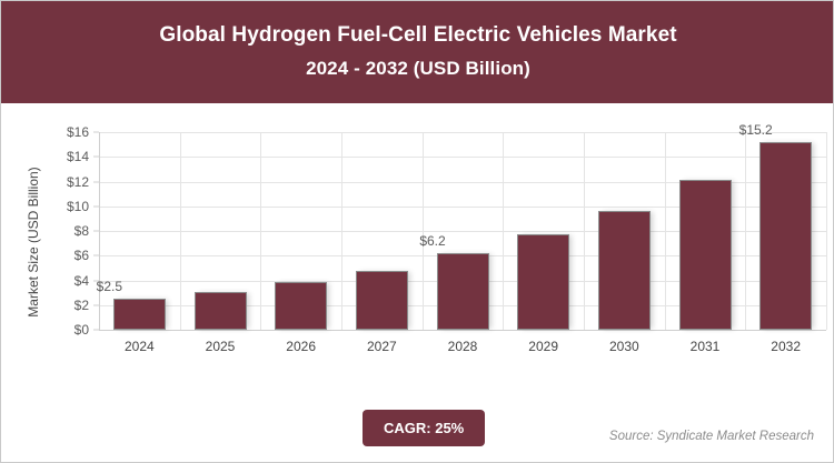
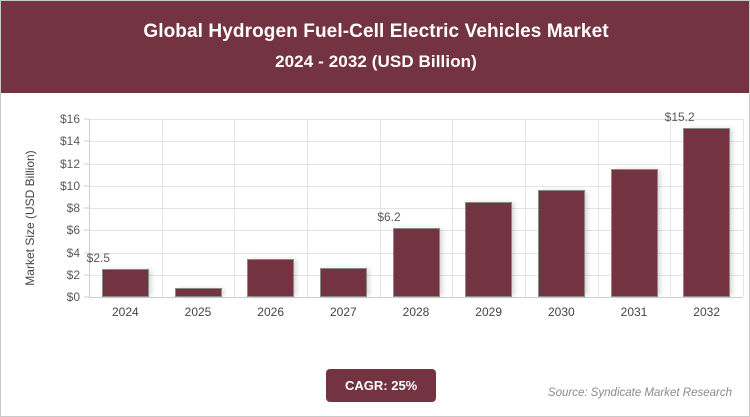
2025: $3.1 -> $0.8
2026: $3.9 -> $3.4
2027: $4.8 -> $2.6
2029: $7.7 -> $8.5
2031: $12.1 -> $11.5
